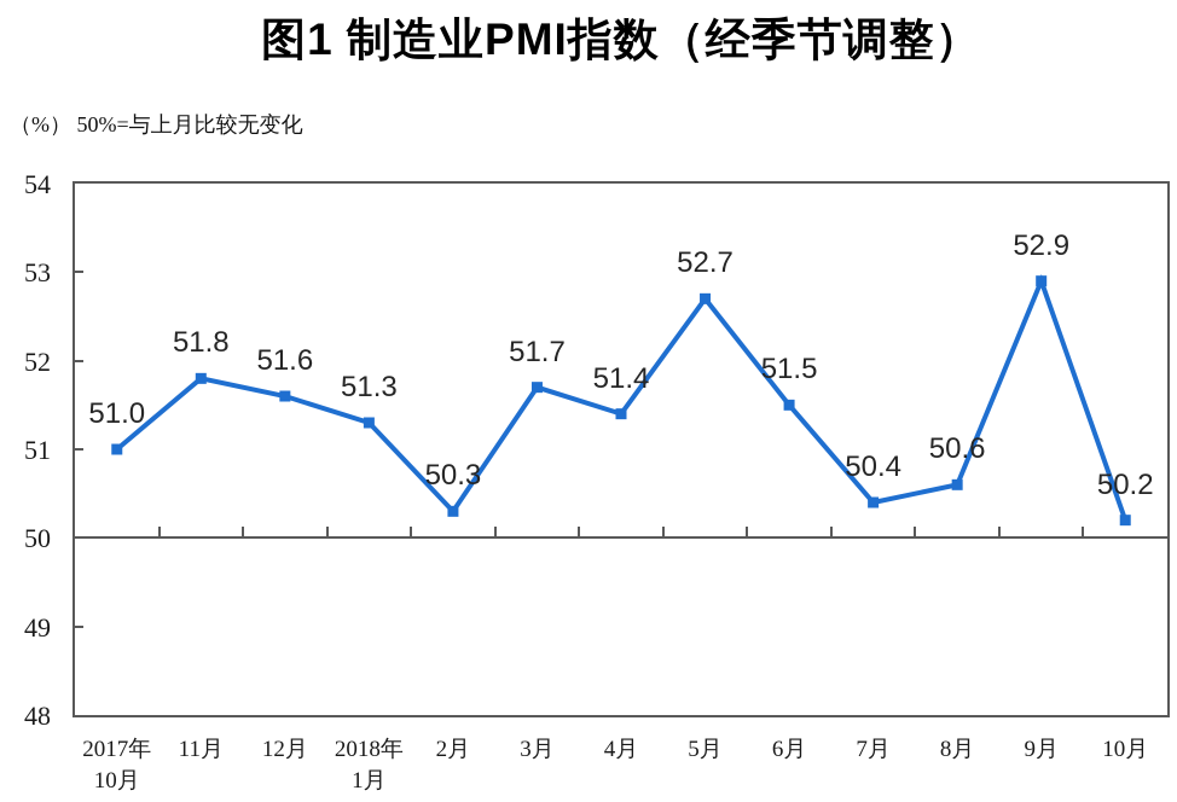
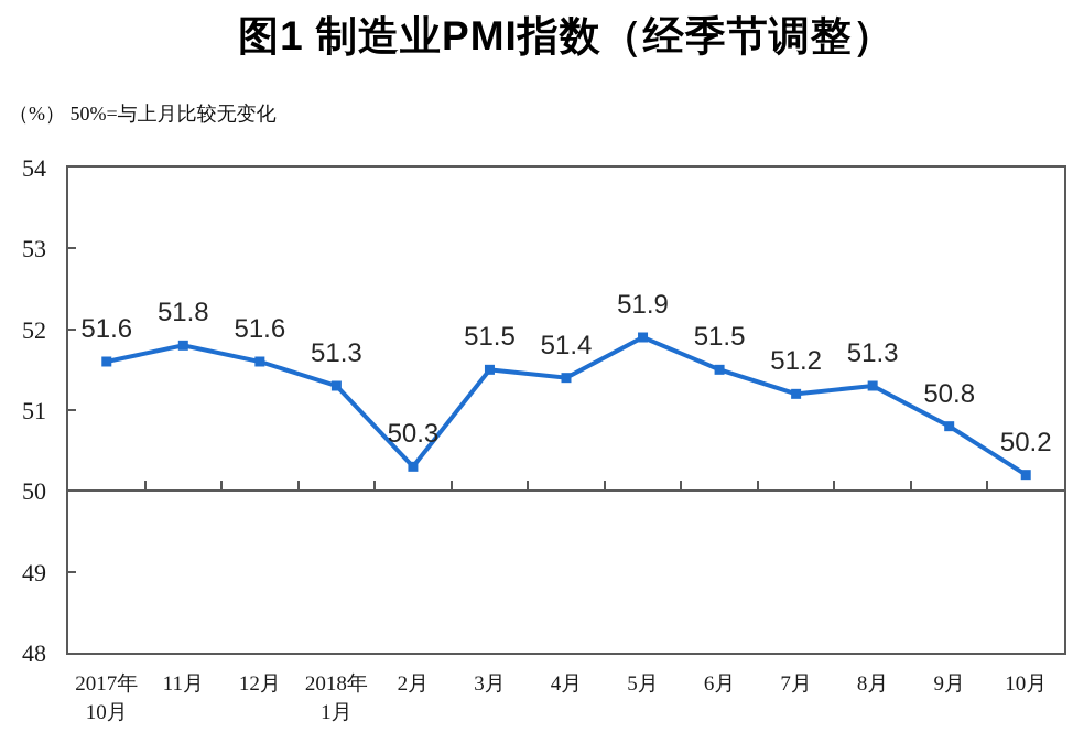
2017年 10月: 51.0 -> 51.6
3月: 51.7 -> 51.5
5月: 52.7 -> 51.9
7月: 50.4 -> 51.2
8月: 50.6 -> 51.3
9月: 52.9 -> 50.8
